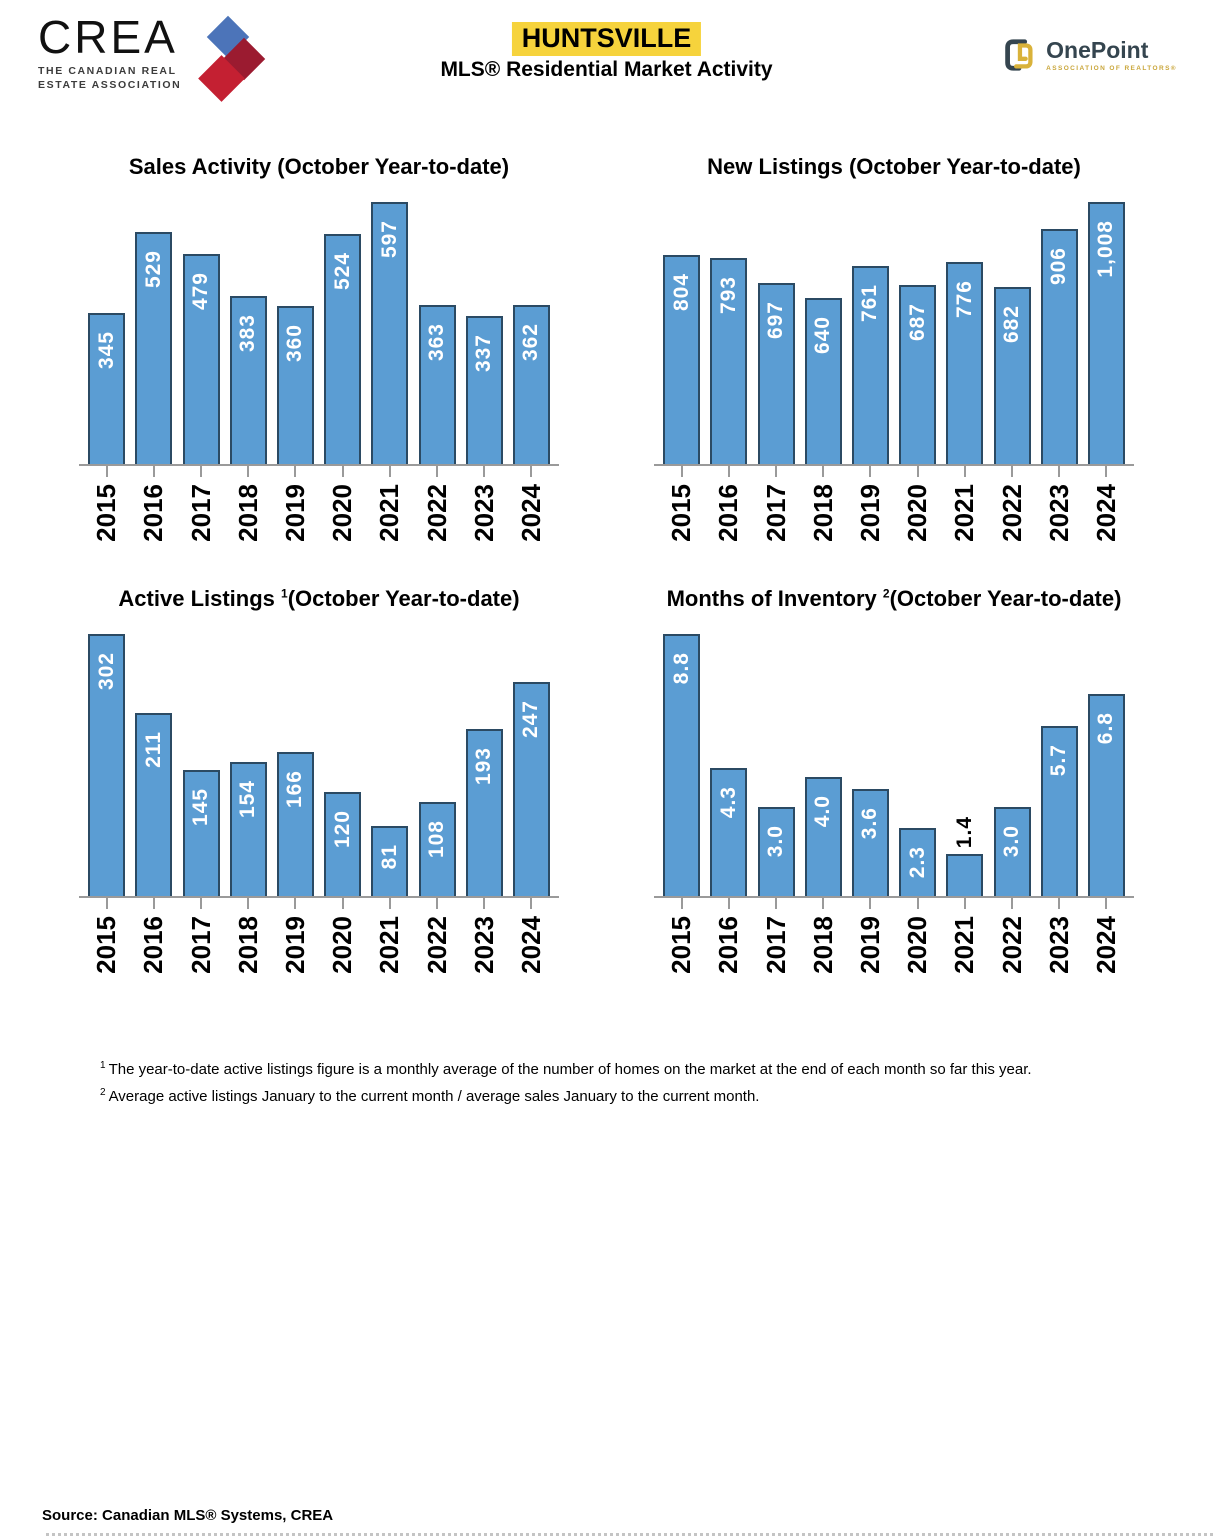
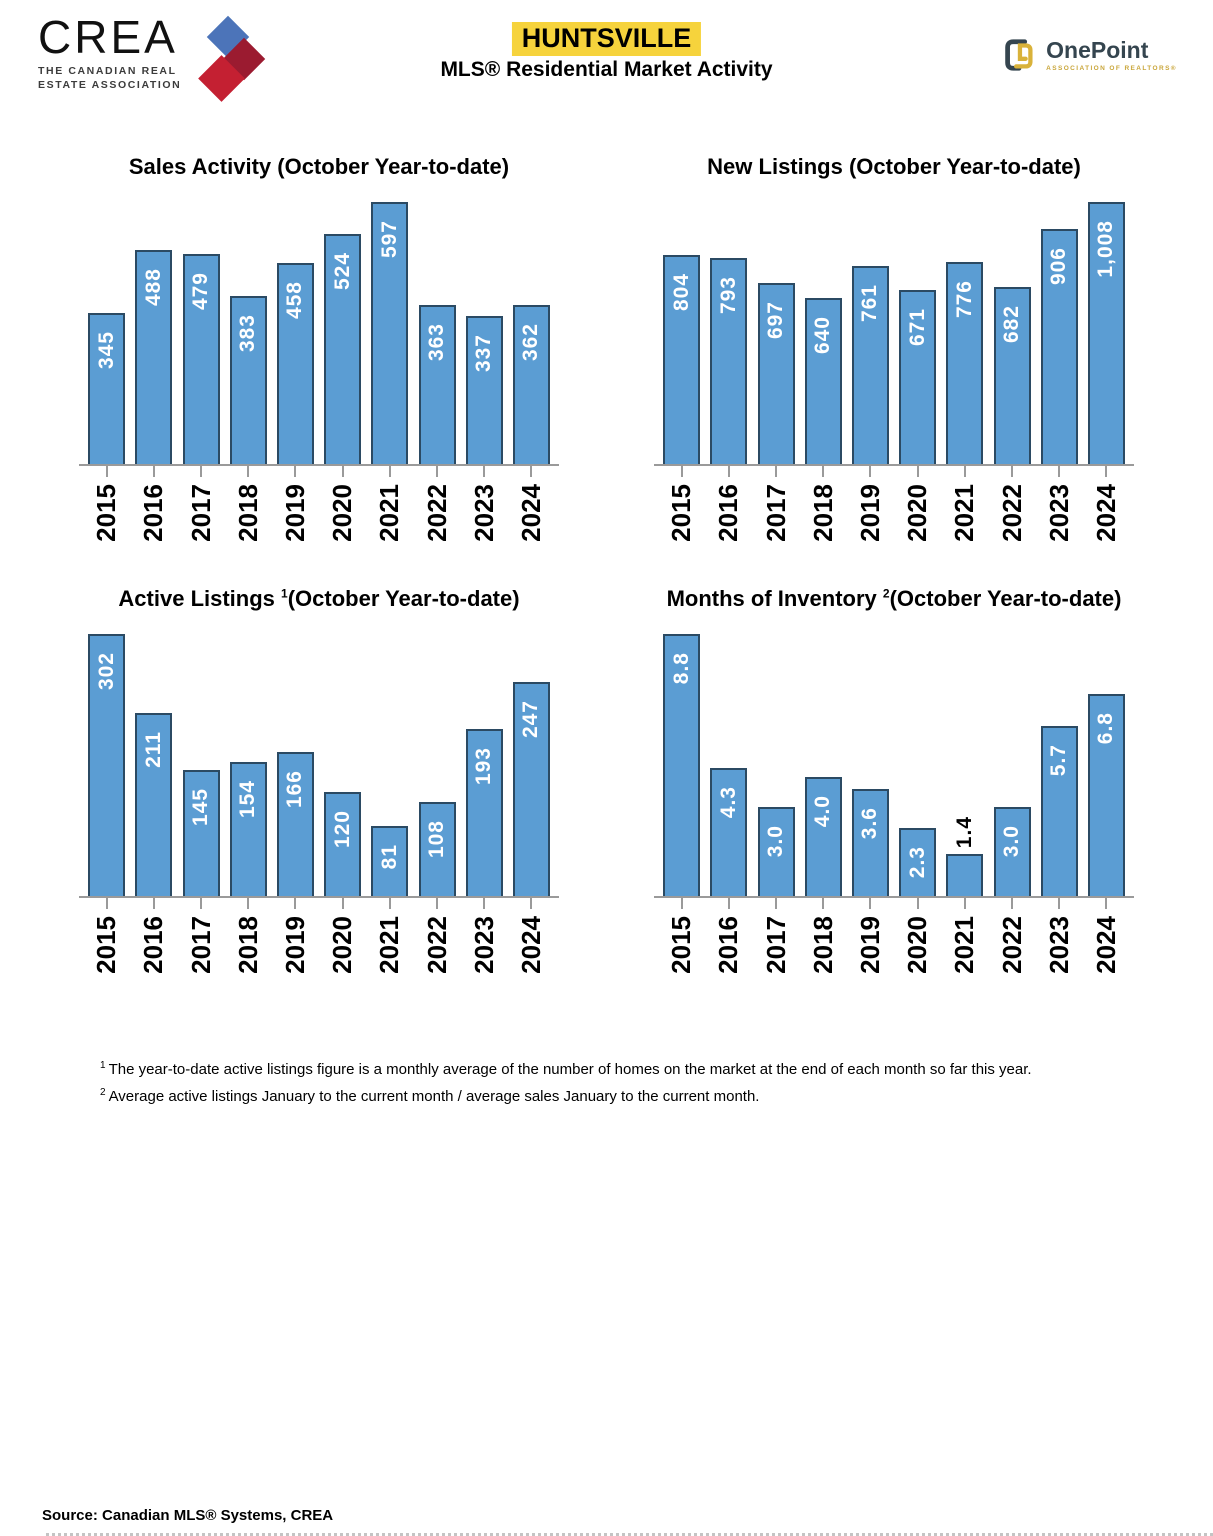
Sales Activity (October Year-to-date)/2016: 529 -> 488
Sales Activity (October Year-to-date)/2019: 360 -> 458
New Listings (October Year-to-date)/2020: 687 -> 671
